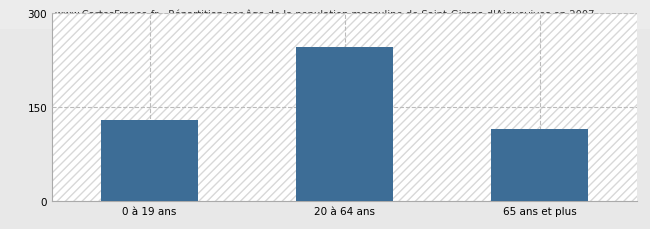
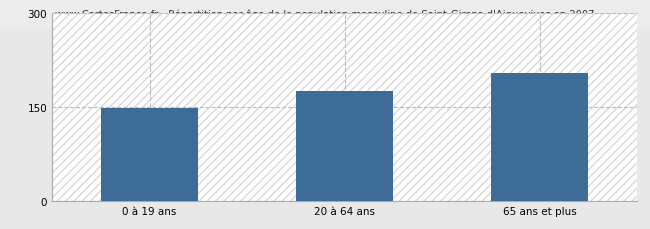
0 à 19 ans: 130 -> 148
20 à 64 ans: 245 -> 176
65 ans et plus: 115 -> 204
